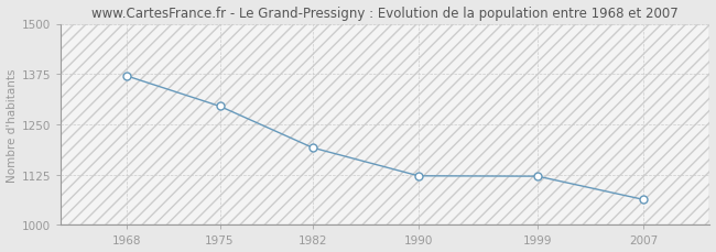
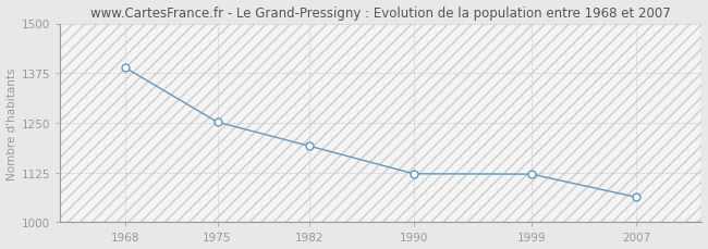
1968: 1370 -> 1388
1975: 1295 -> 1252
